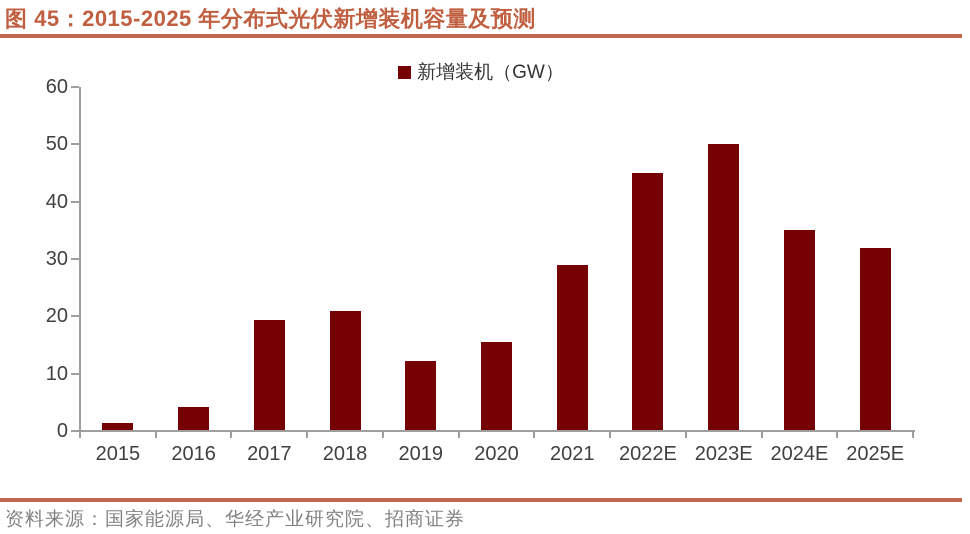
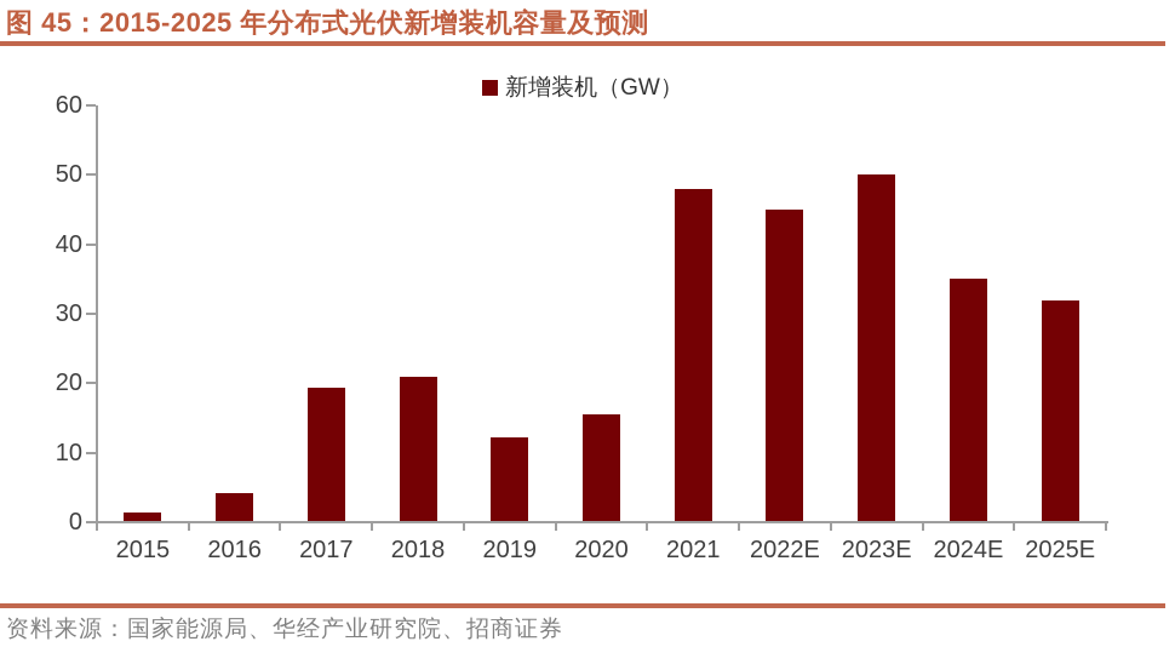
2021: 29 -> 48
